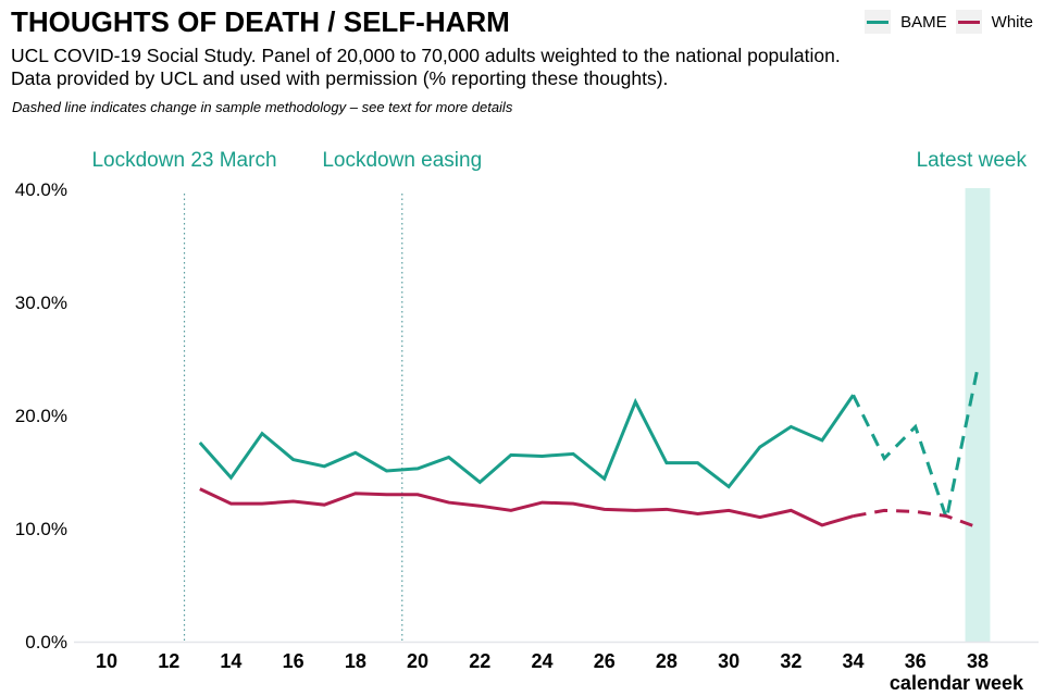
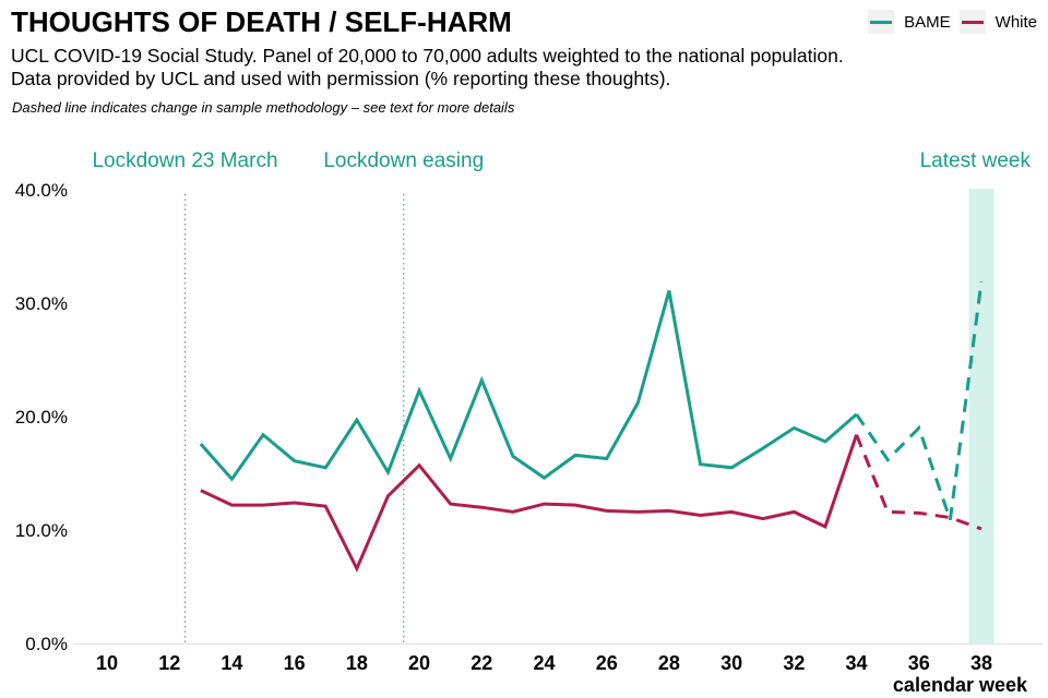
BAME/18: 16.7% -> 19.7%
White/18: 13.1% -> 6.6%
BAME/20: 15.3% -> 22.3%
White/20: 13.0% -> 15.7%
BAME/22: 14.1% -> 23.2%
BAME/24: 16.4% -> 14.6%
BAME/26: 14.4% -> 16.3%
BAME/28: 15.8% -> 31.1%
BAME/30: 13.7% -> 15.5%
BAME/34: 21.8% -> 20.2%
White/34: 11.1% -> 18.4%
BAME/38: 24.2% -> 31.9%
